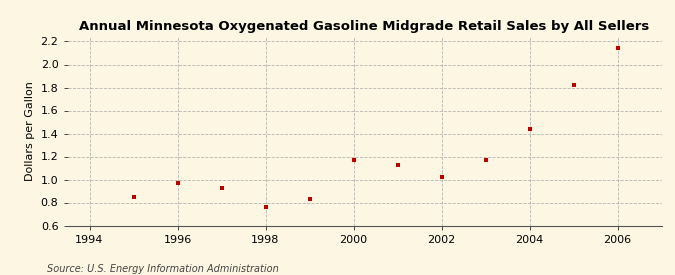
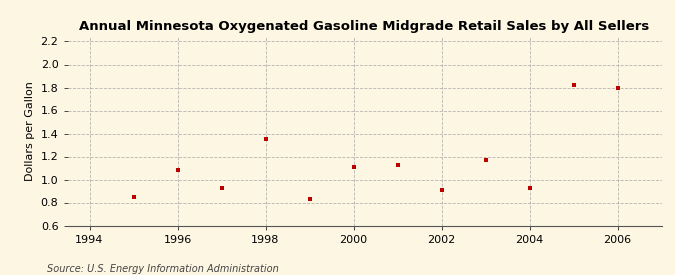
1996: 0.97 -> 1.08
1998: 0.76 -> 1.35
2000: 1.17 -> 1.11
2002: 1.02 -> 0.91
2004: 1.44 -> 0.93
2006: 2.14 -> 1.80
